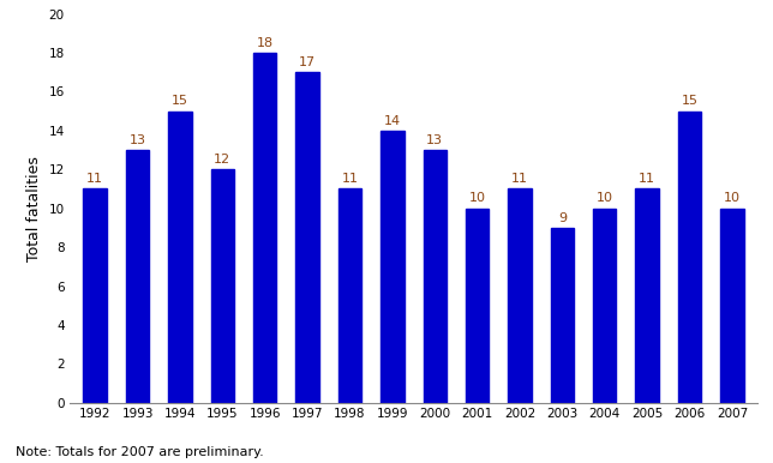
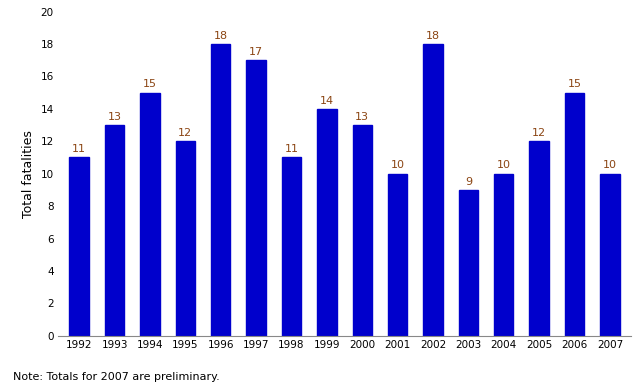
2002: 11 -> 18
2005: 11 -> 12
